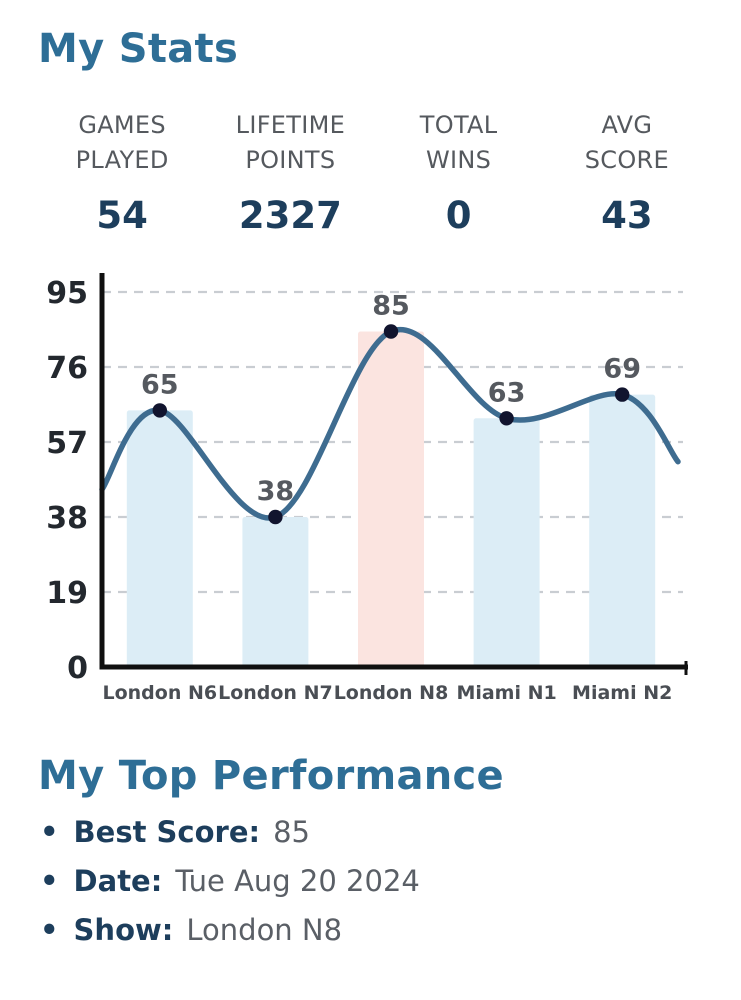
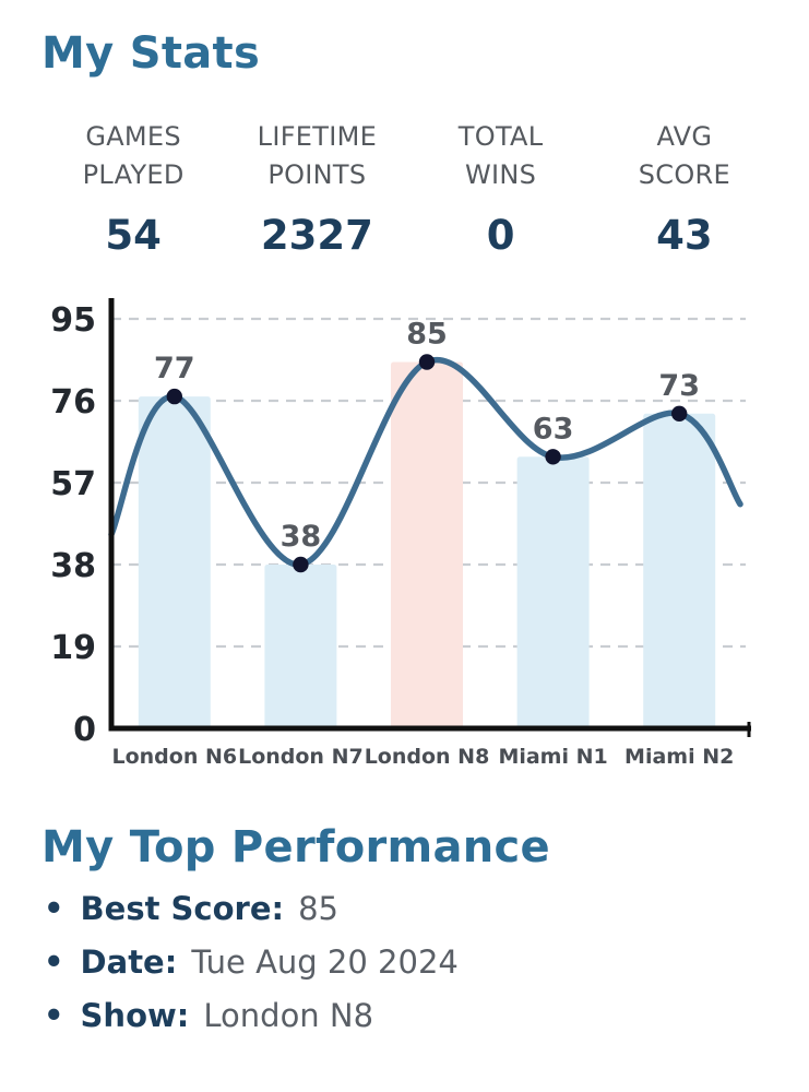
London N6: 65 -> 77
Miami N2: 69 -> 73
